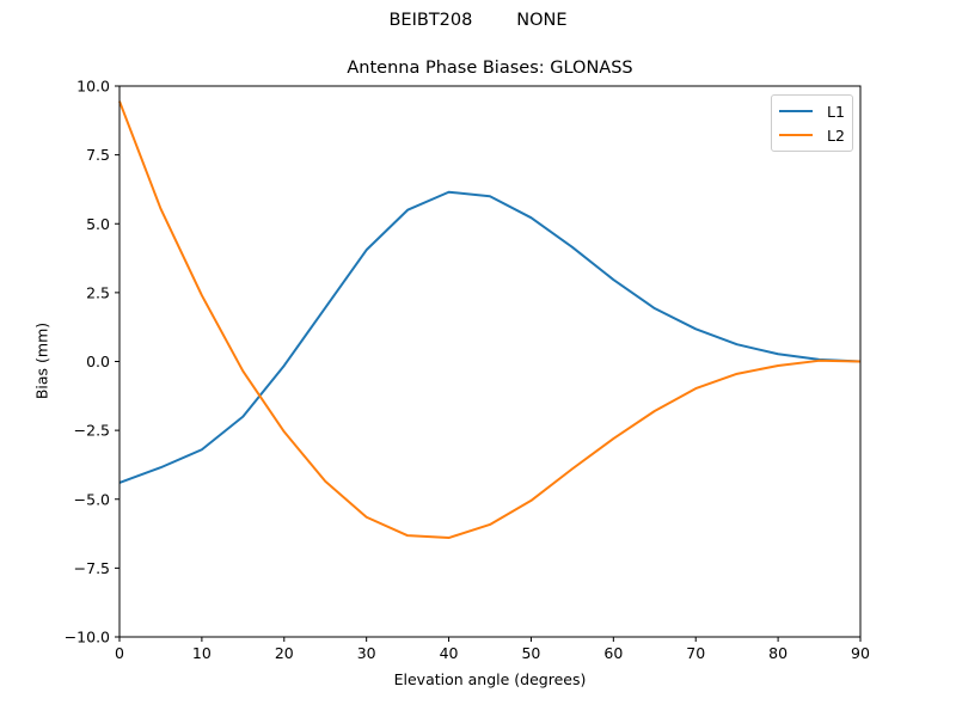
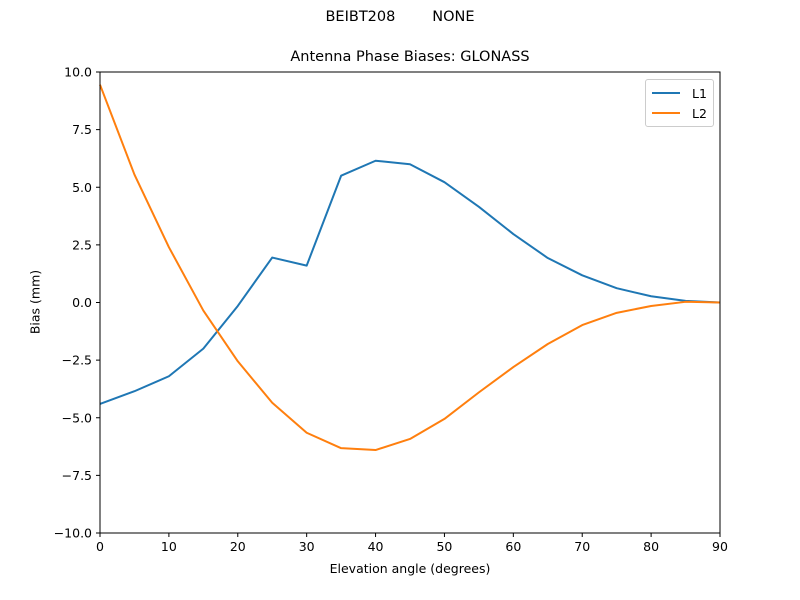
L1/30: 4.0 -> 1.6
